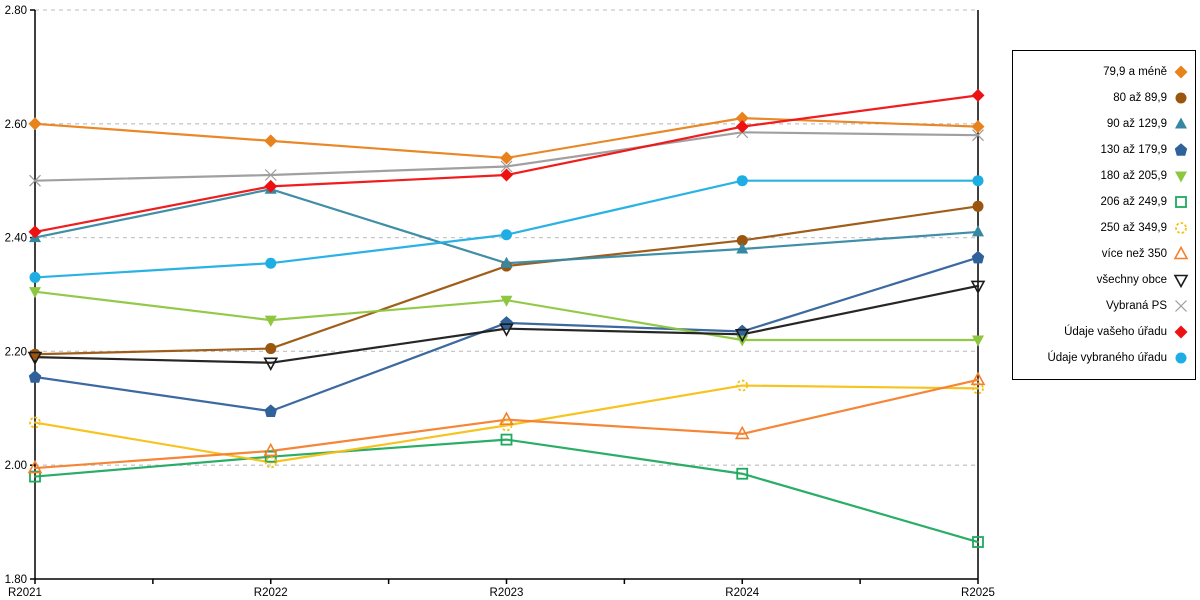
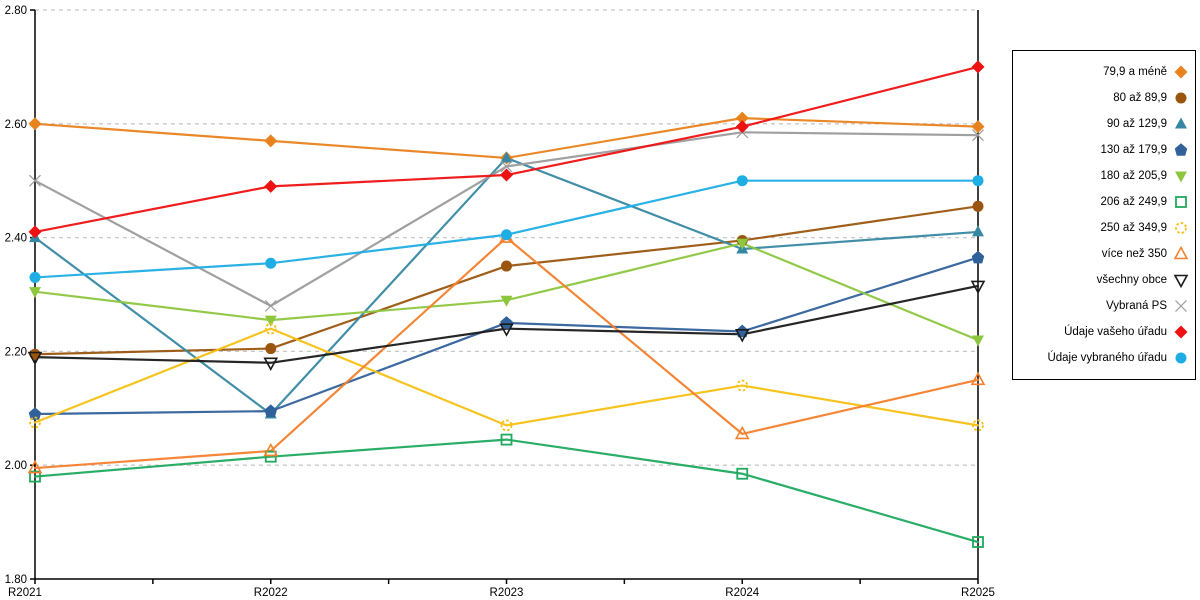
130 až 179,9/R2021: 2.15 -> 2.09
90 až 129,9/R2022: 2.48 -> 2.09
250 až 349,9/R2022: 2.00 -> 2.24
Vybraná PS/R2022: 2.51 -> 2.28
90 až 129,9/R2023: 2.35 -> 2.54
více než 350/R2023: 2.08 -> 2.40
180 až 205,9/R2024: 2.22 -> 2.39
250 až 349,9/R2025: 2.13 -> 2.07
Údaje vašeho úřadu/R2025: 2.65 -> 2.70
